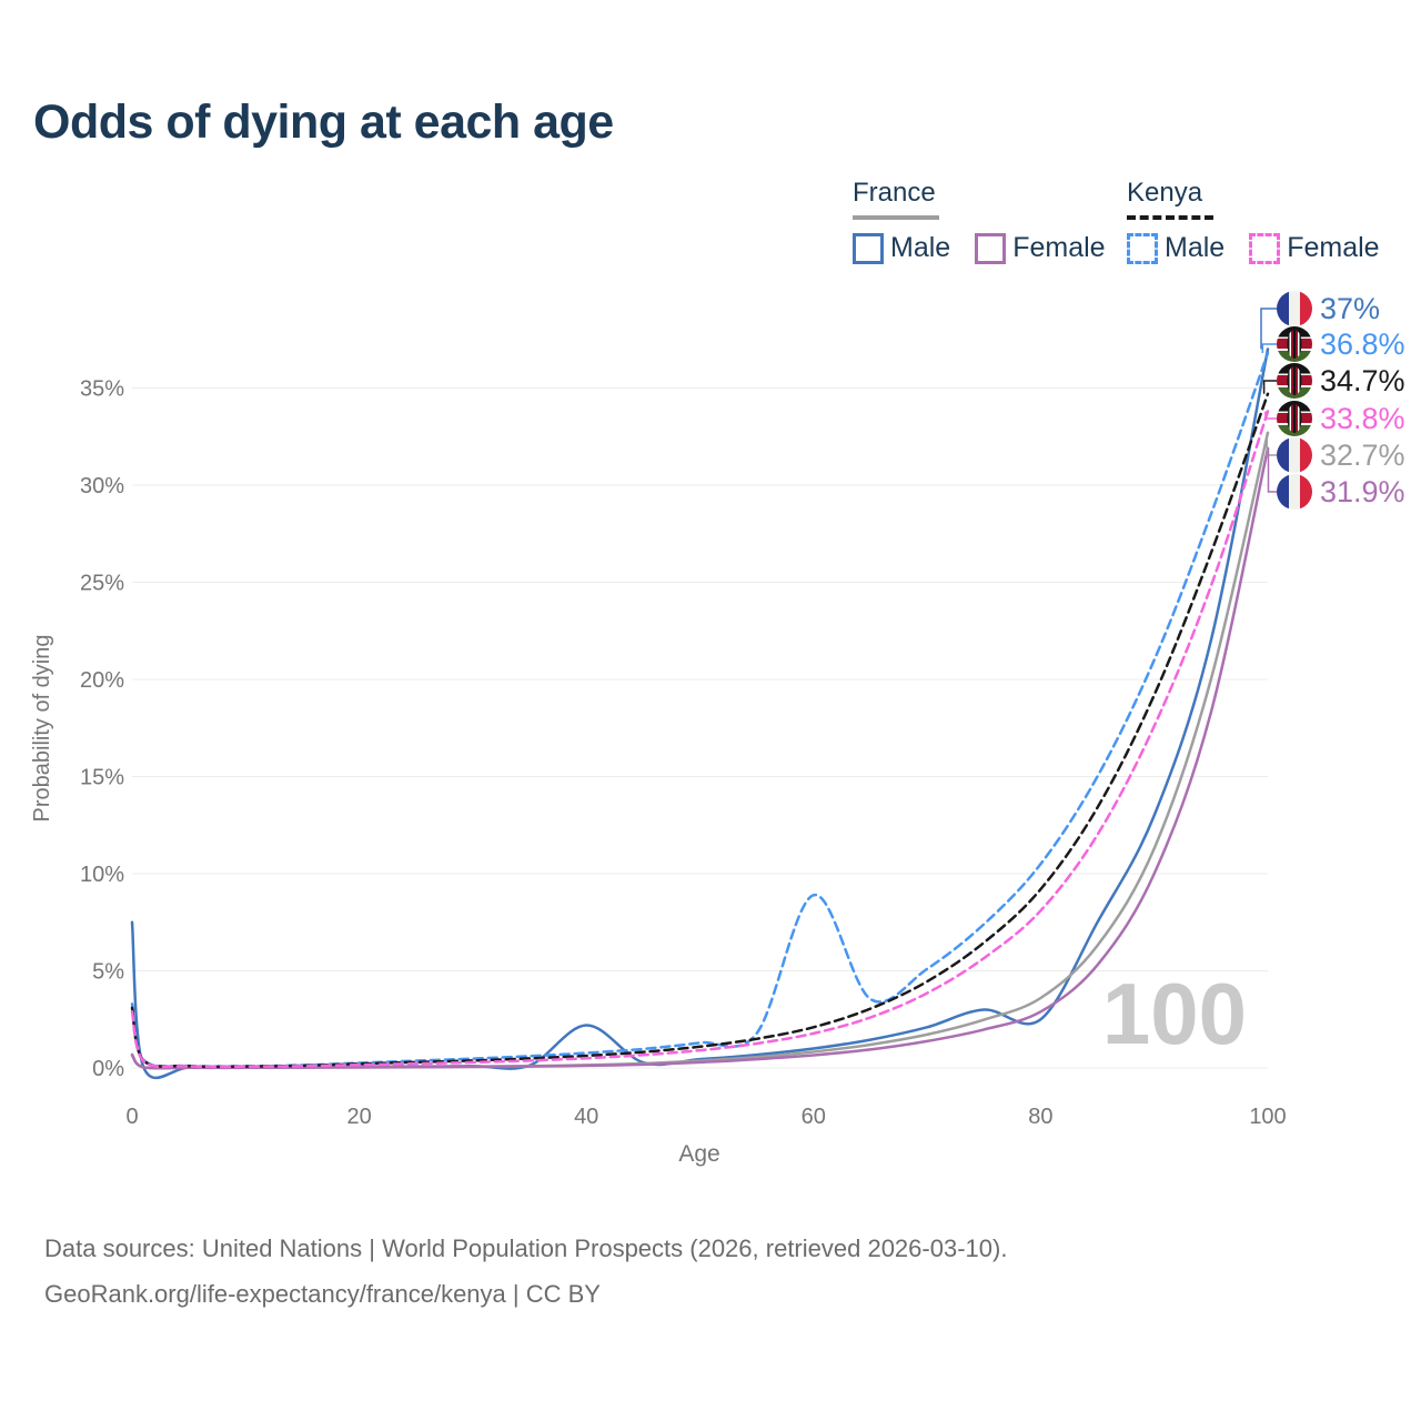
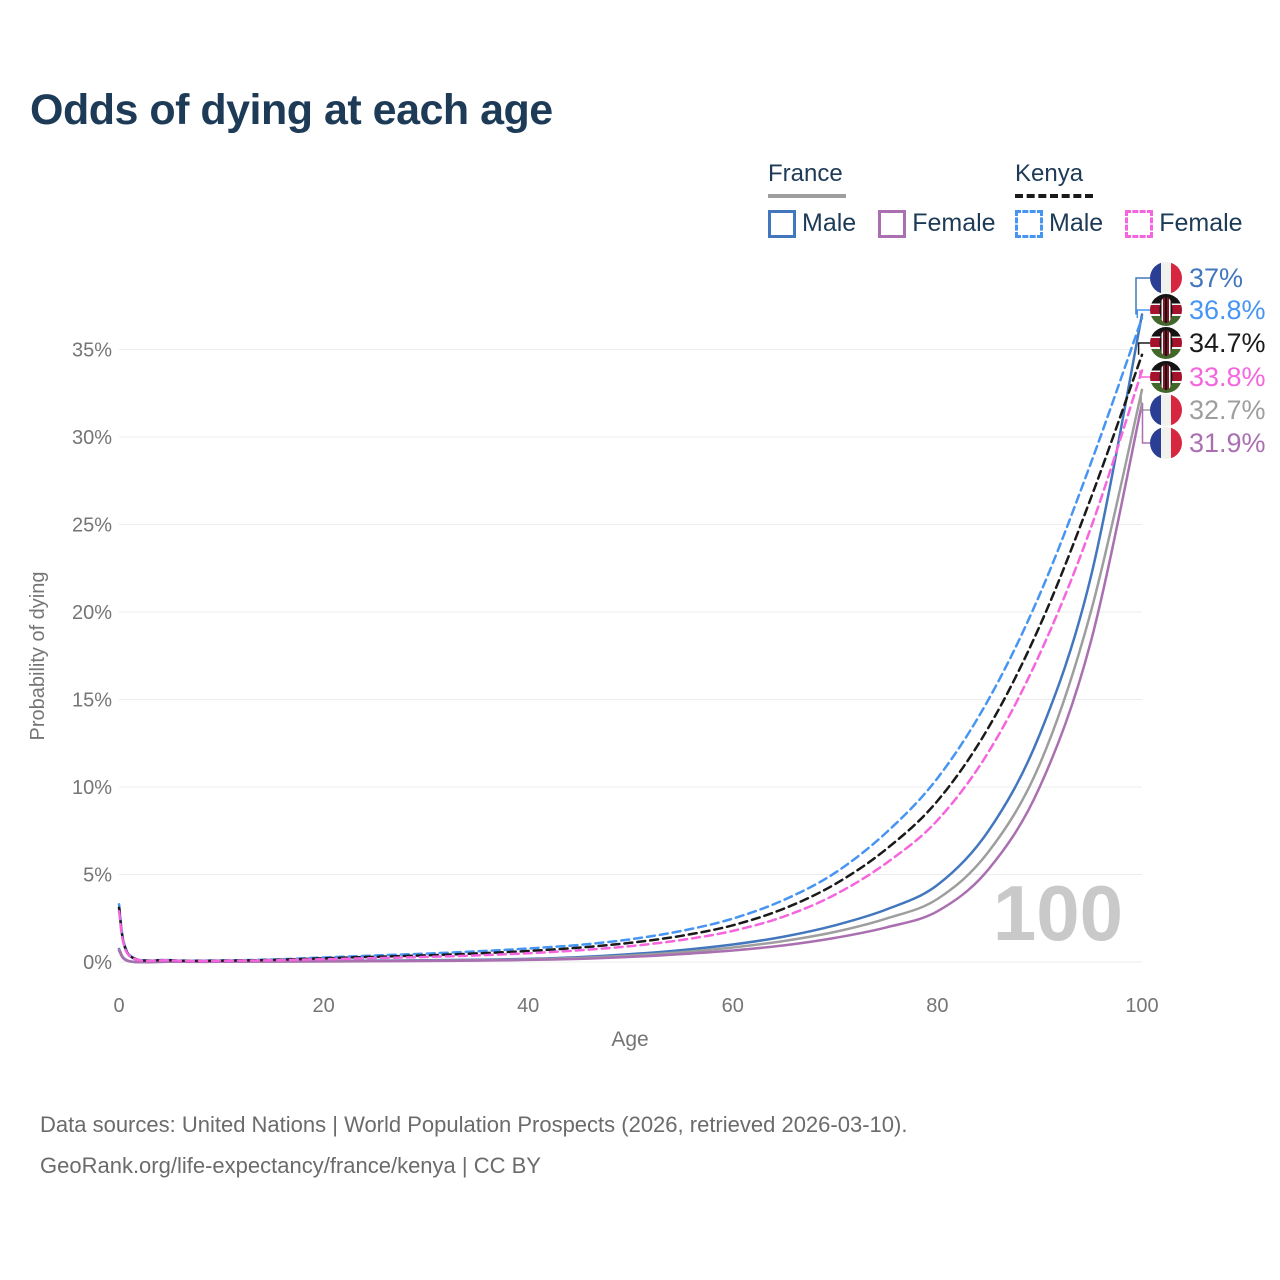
France Male/0: 7.5% -> 0.8%
France Male/40: 2.2% -> 0.2%
Kenya Male/60: 8.9% -> 2.5%
France Male/80: 2.5% -> 4.4%
